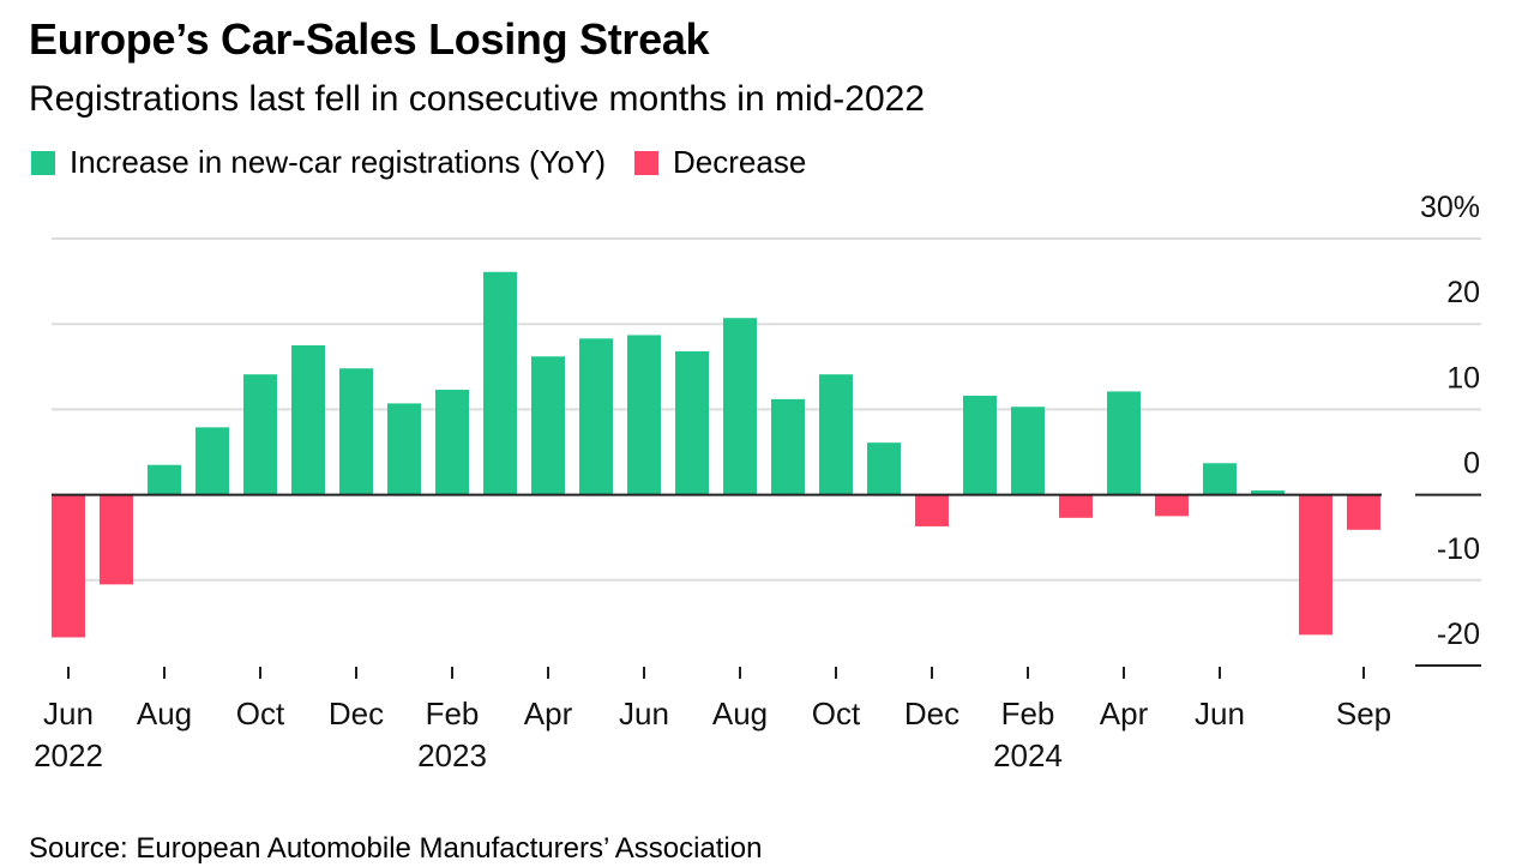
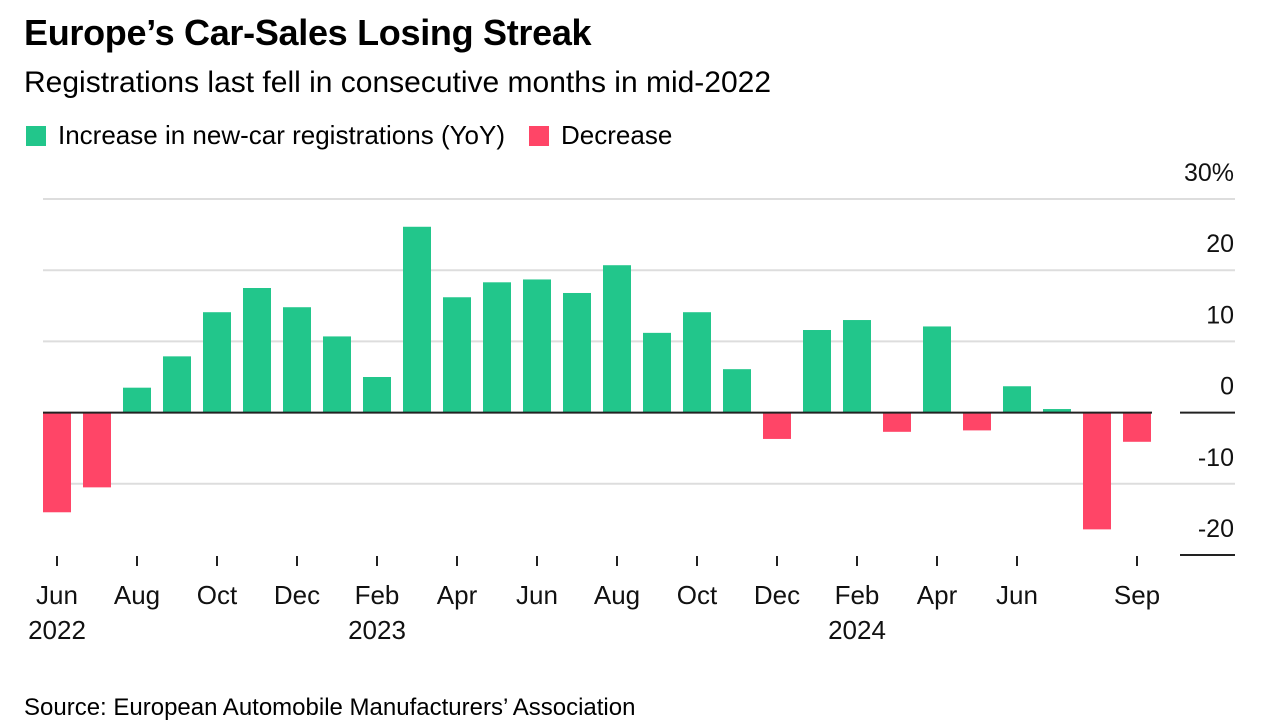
Jun 2022: -17% -> -14%
Feb 2023: 12% -> 5%
Feb 2024: 10% -> 13%
